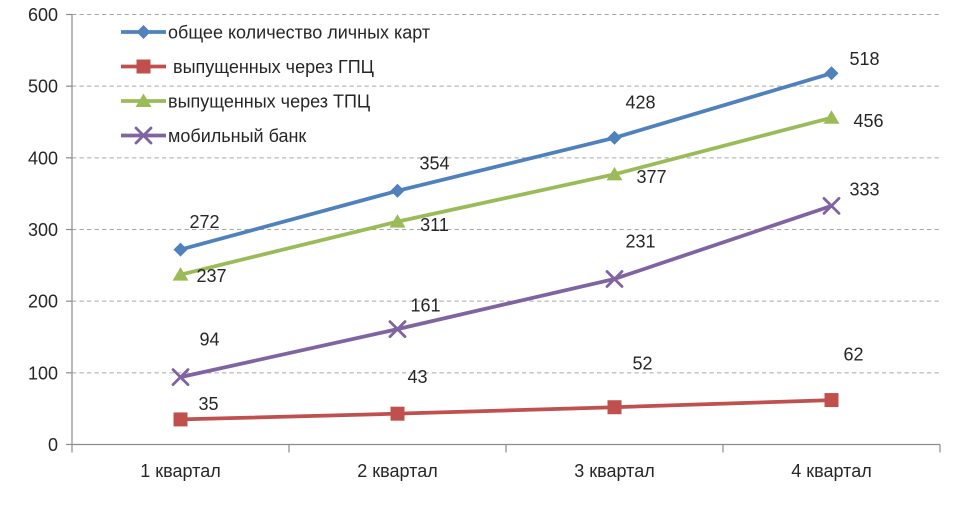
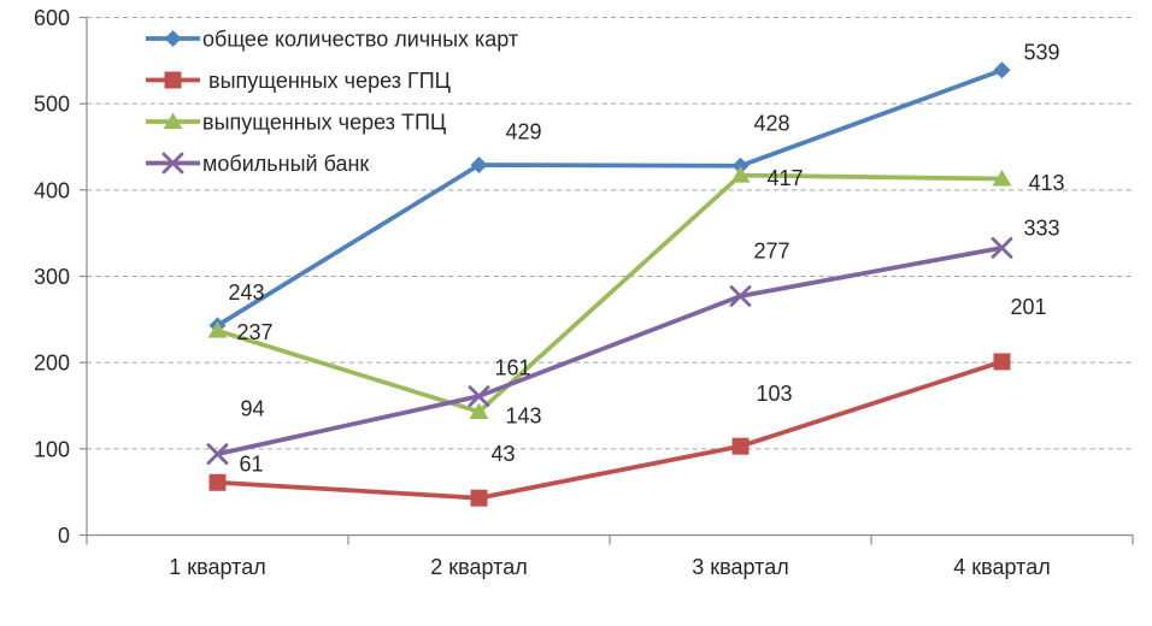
общее количество личных карт/1 квартал: 272 -> 243
выпущенных через ГПЦ/1 квартал: 35 -> 61
общее количество личных карт/2 квартал: 354 -> 429
выпущенных через ТПЦ/2 квартал: 311 -> 143
выпущенных через ГПЦ/3 квартал: 52 -> 103
выпущенных через ТПЦ/3 квартал: 377 -> 417
мобильный банк/3 квартал: 231 -> 277
общее количество личных карт/4 квартал: 518 -> 539
выпущенных через ГПЦ/4 квартал: 62 -> 201
выпущенных через ТПЦ/4 квартал: 456 -> 413
